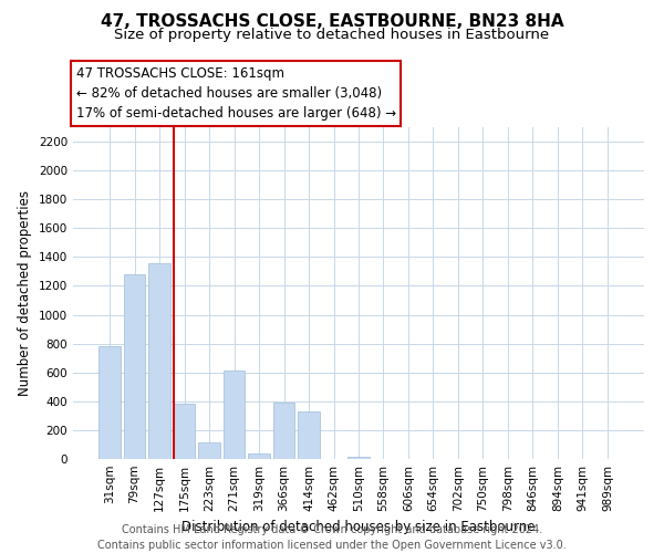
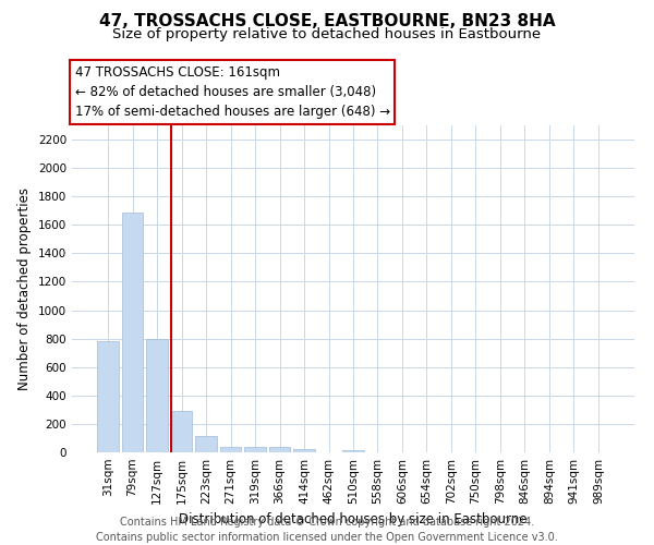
79sqm: 1280 -> 1690
127sqm: 1360 -> 800
175sqm: 380 -> 300
271sqm: 610 -> 40
366sqm: 390 -> 40
414sqm: 330 -> 20
